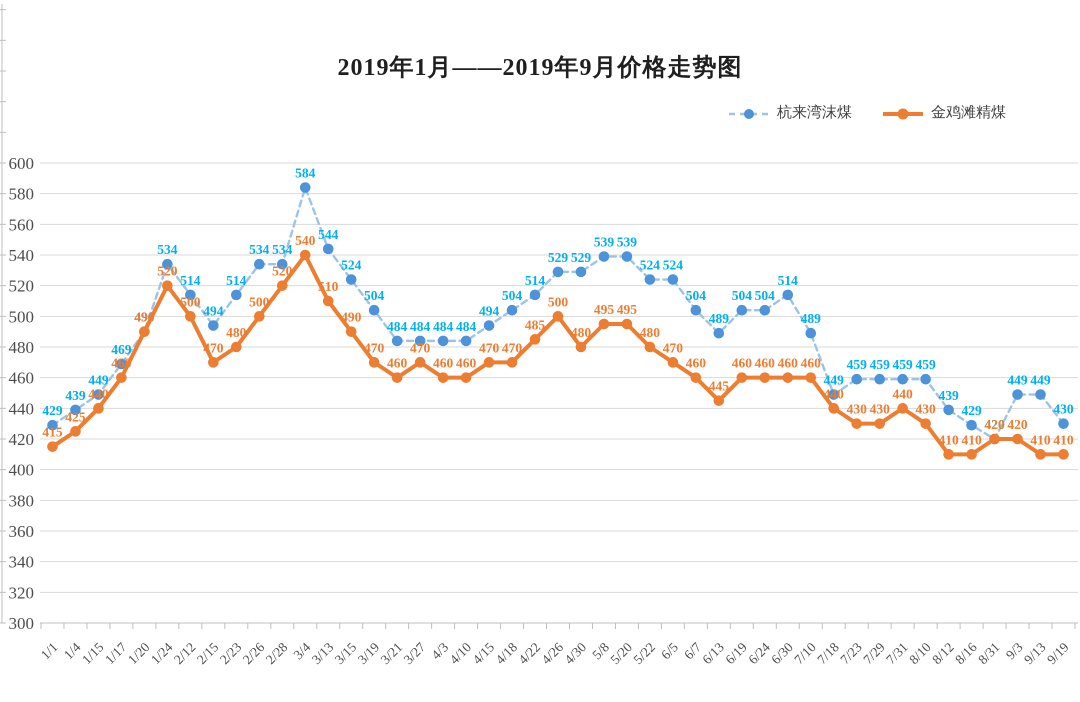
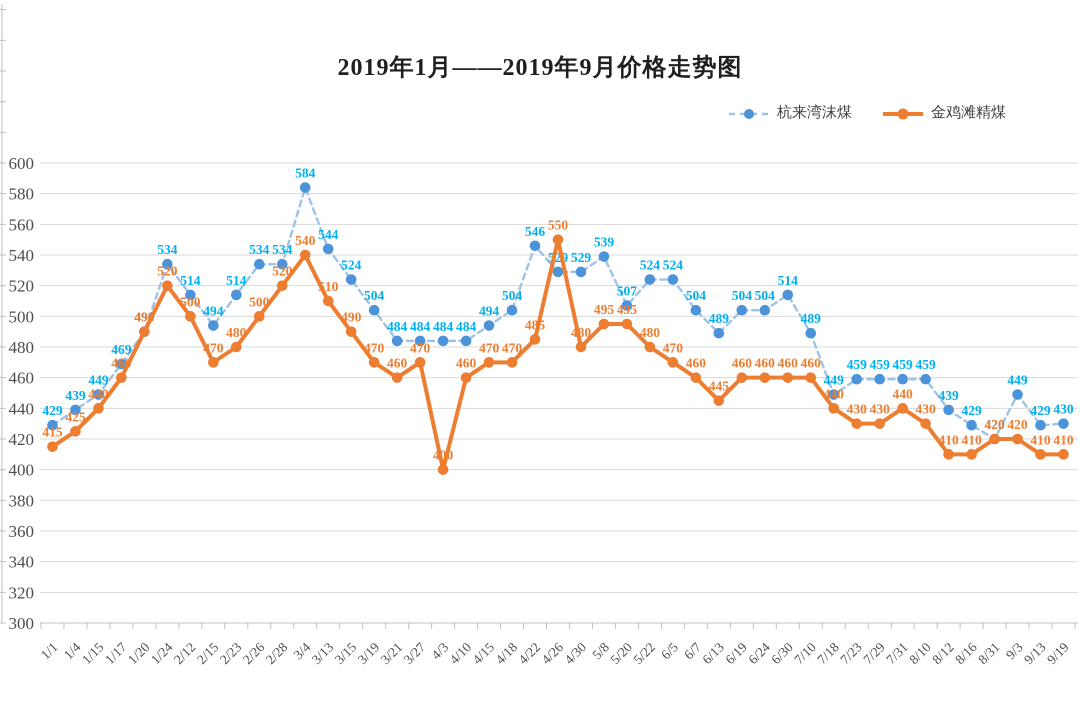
金鸡滩精煤/4/3: 460 -> 400
杭来湾沫煤/4/22: 514 -> 546
金鸡滩精煤/4/26: 500 -> 550
杭来湾沫煤/5/20: 539 -> 507
杭来湾沫煤/9/13: 449 -> 429
